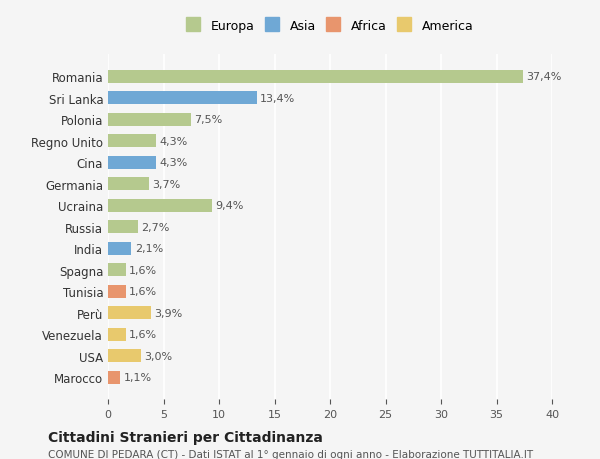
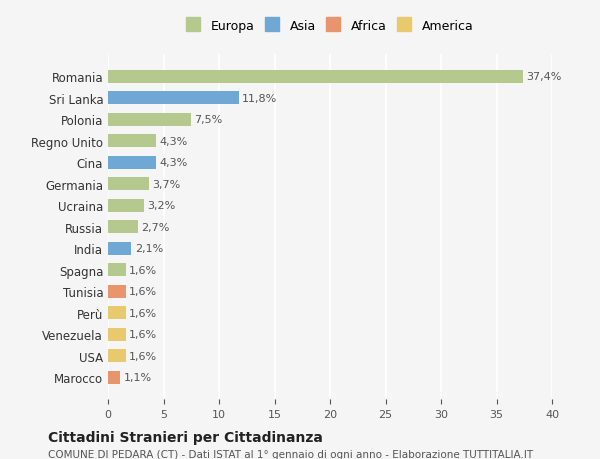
Sri Lanka: 13,4% -> 11,8%
Ucraina: 9,4% -> 3,2%
Perù: 3,9% -> 1,6%
USA: 3,0% -> 1,6%
